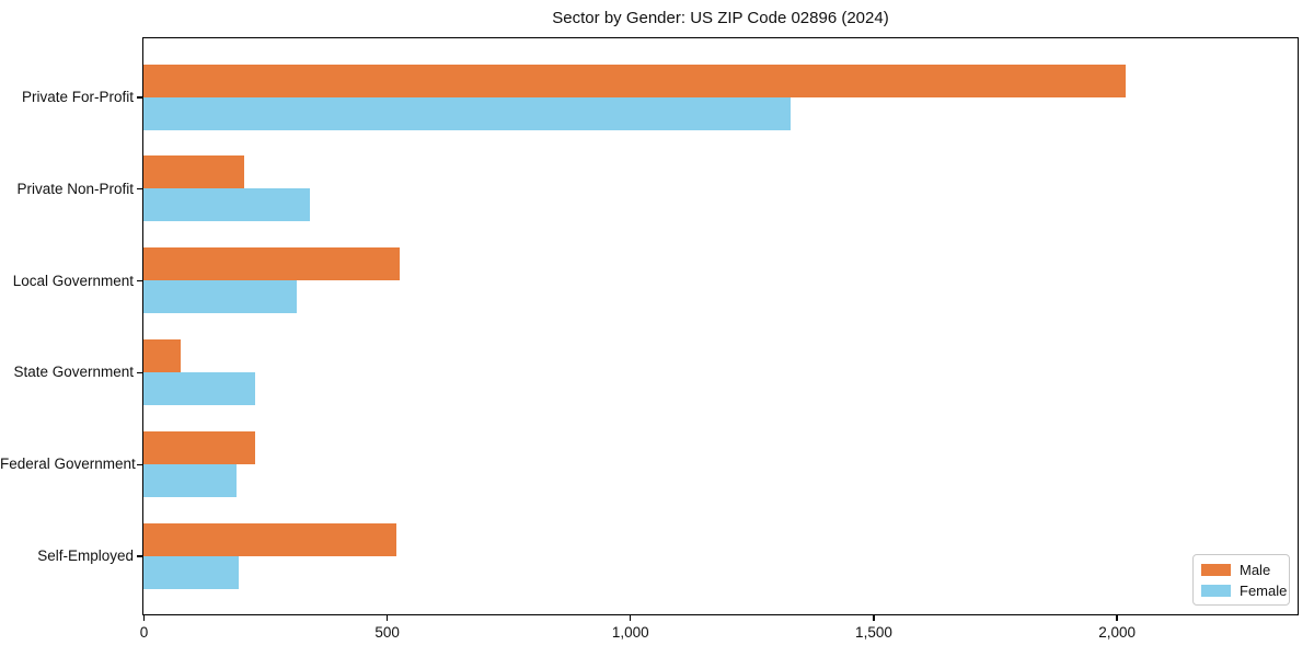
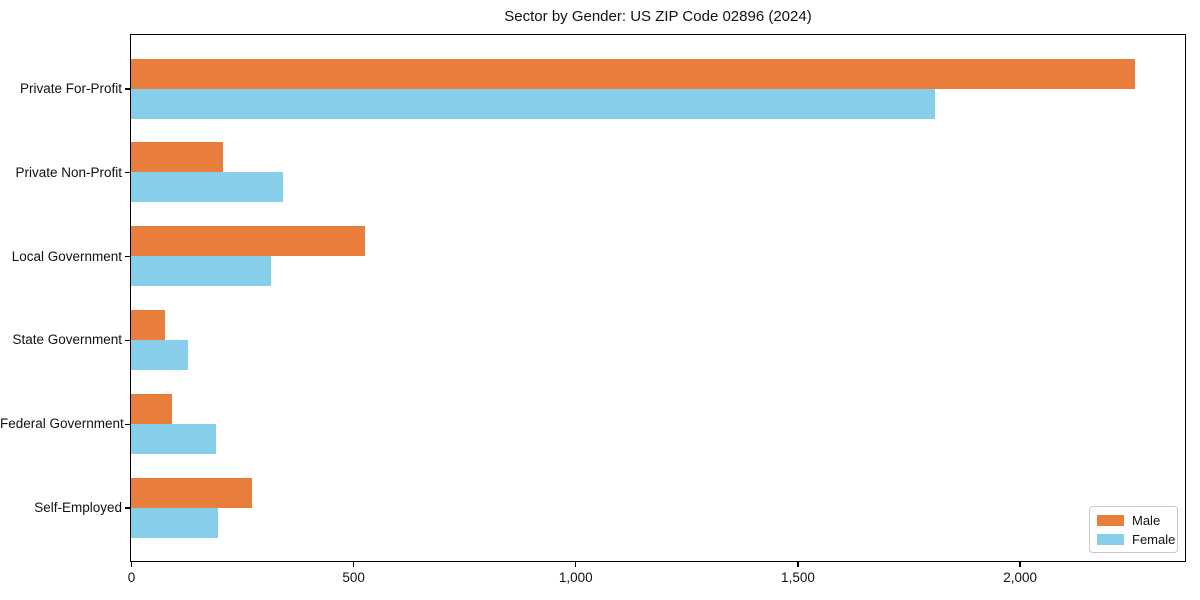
Male/Private For-Profit: 2020 -> 2260
Female/Private For-Profit: 1330 -> 1810
Female/State Government: 230 -> 130
Male/Federal Government: 230 -> 90
Male/Self-Employed: 520 -> 270
